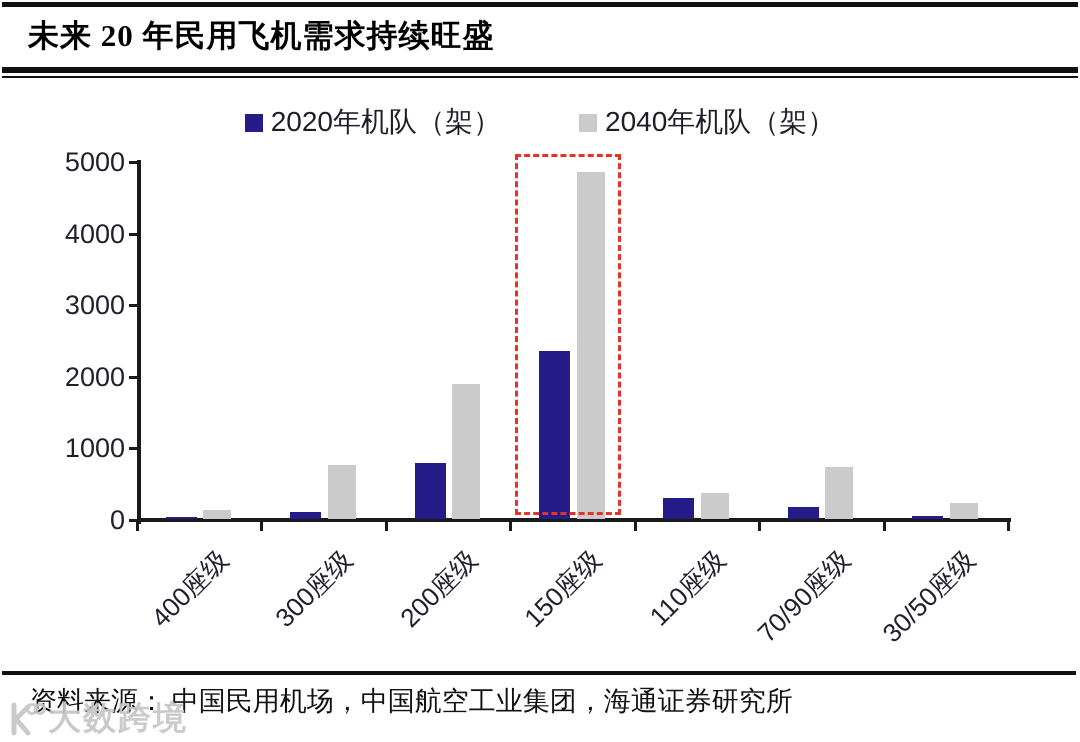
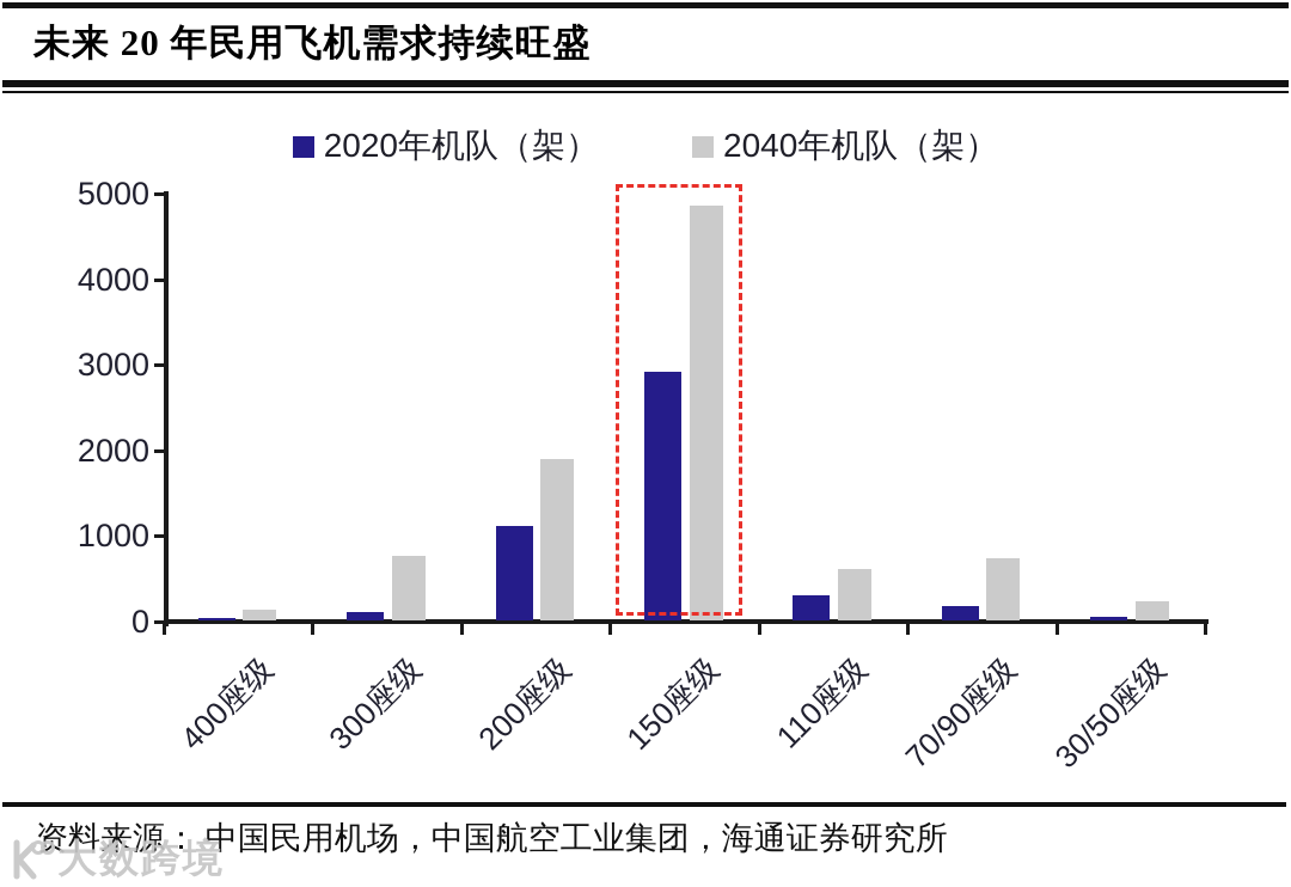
2020年机队（架）/200座级: 800 -> 1100
2020年机队（架）/150座级: 2300 -> 2900
2040年机队（架）/110座级: 400 -> 600
